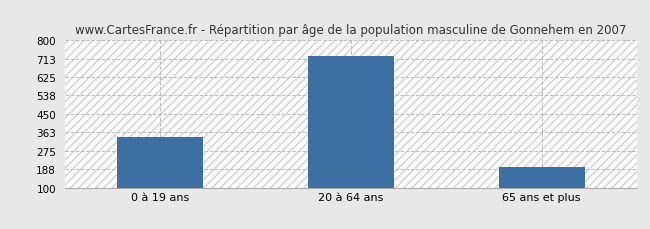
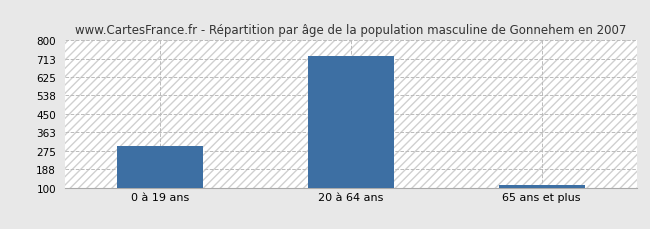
0 à 19 ans: 340 -> 300
65 ans et plus: 200 -> 110
